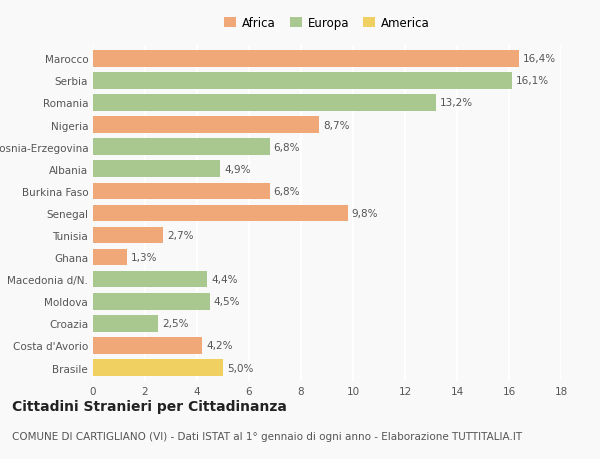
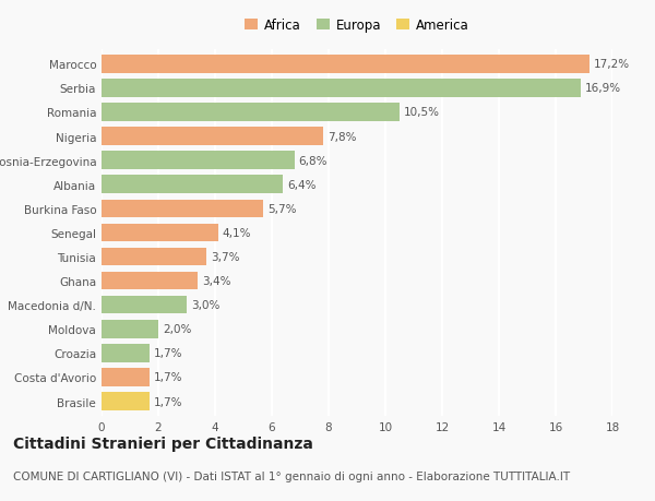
Marocco: 16,4% -> 17,2%
Serbia: 16,1% -> 16,9%
Romania: 13,2% -> 10,5%
Nigeria: 8,7% -> 7,8%
Albania: 4,9% -> 6,4%
Burkina Faso: 6,8% -> 5,7%
Senegal: 9,8% -> 4,1%
Tunisia: 2,7% -> 3,7%
Ghana: 1,3% -> 3,4%
Macedonia d/N.: 4,4% -> 3,0%
Moldova: 4,5% -> 2,0%
Croazia: 2,5% -> 1,7%
Costa d'Avorio: 4,2% -> 1,7%
Brasile: 5,0% -> 1,7%
